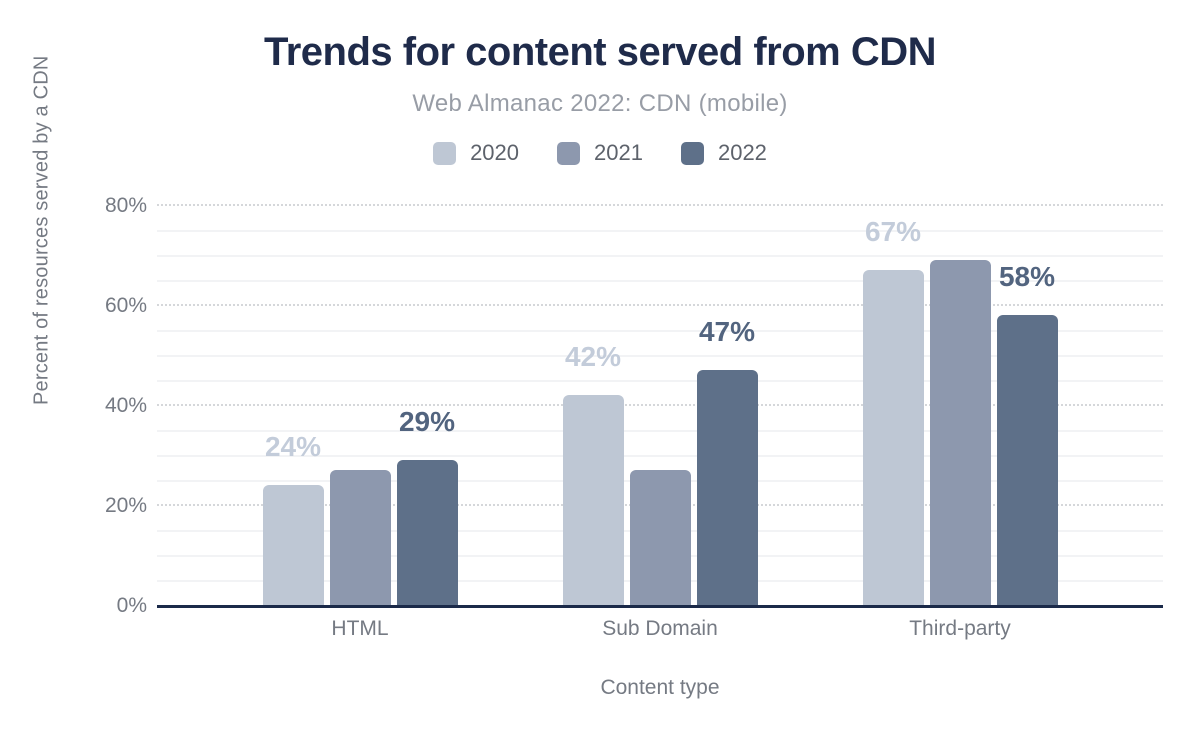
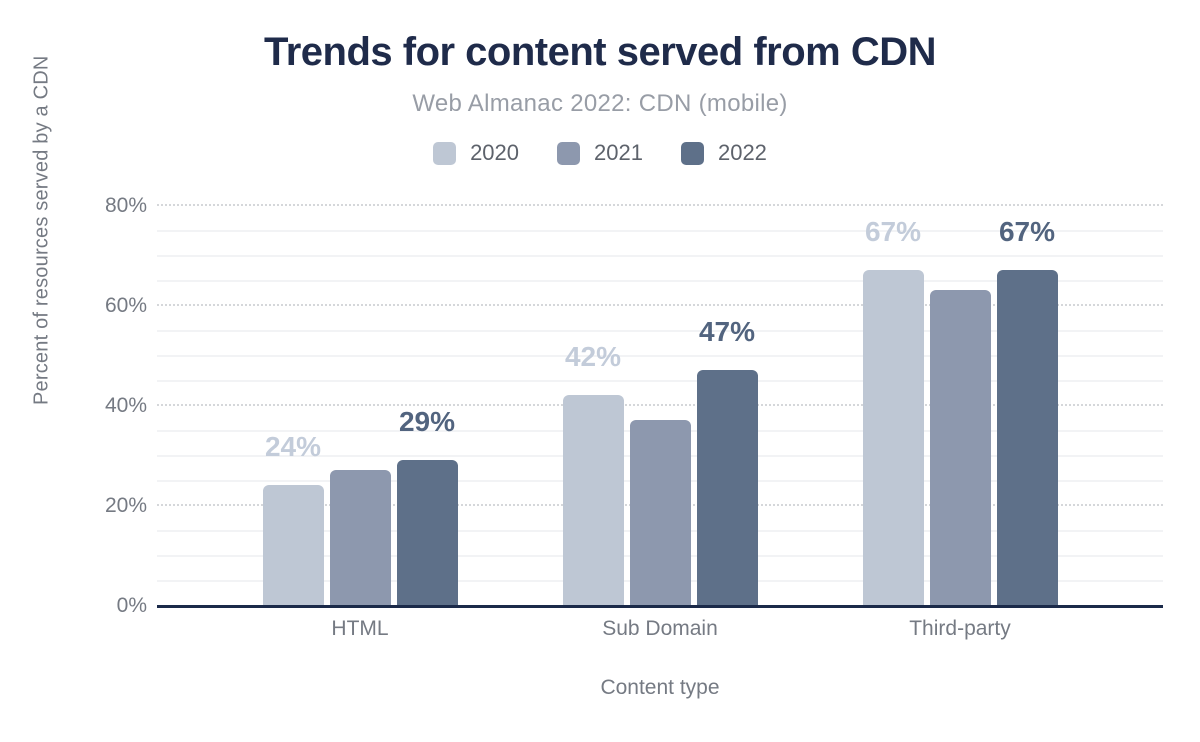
2021/Sub Domain: 27% -> 37%
2021/Third-party: 69% -> 63%
2022/Third-party: 58% -> 67%
